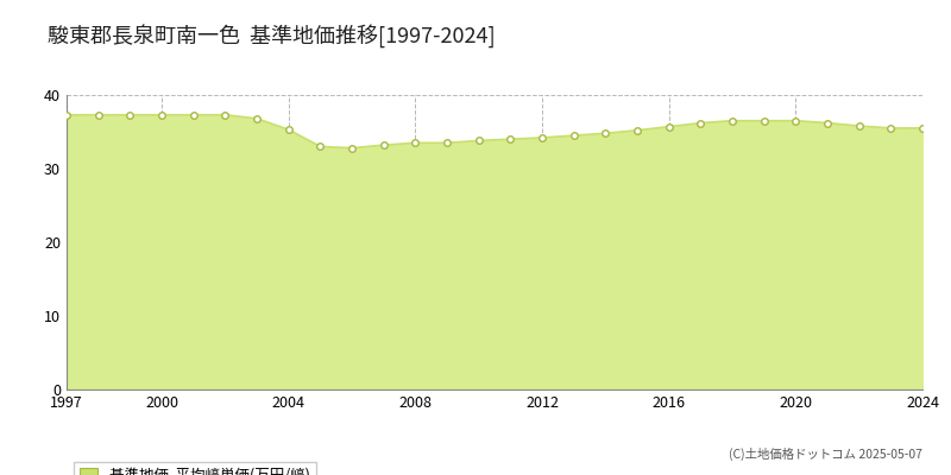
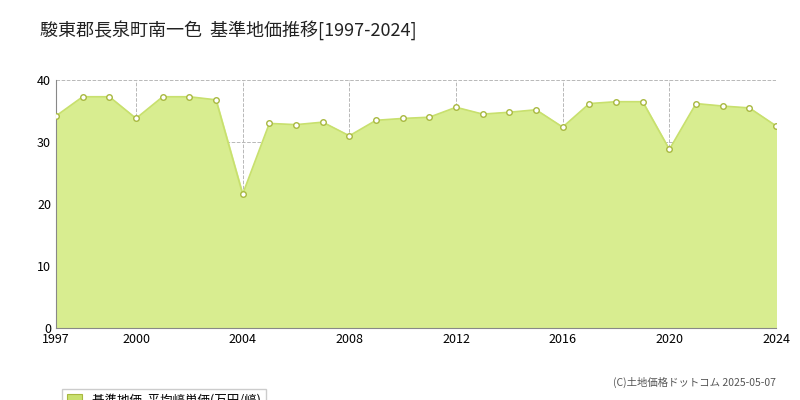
1997: 37.3 -> 34.2
2000: 37.3 -> 33.8
2004: 35.3 -> 21.6
2008: 33.5 -> 31.0
2012: 34.2 -> 35.6
2016: 35.7 -> 32.4
2020: 36.5 -> 28.8
2024: 35.5 -> 32.6
